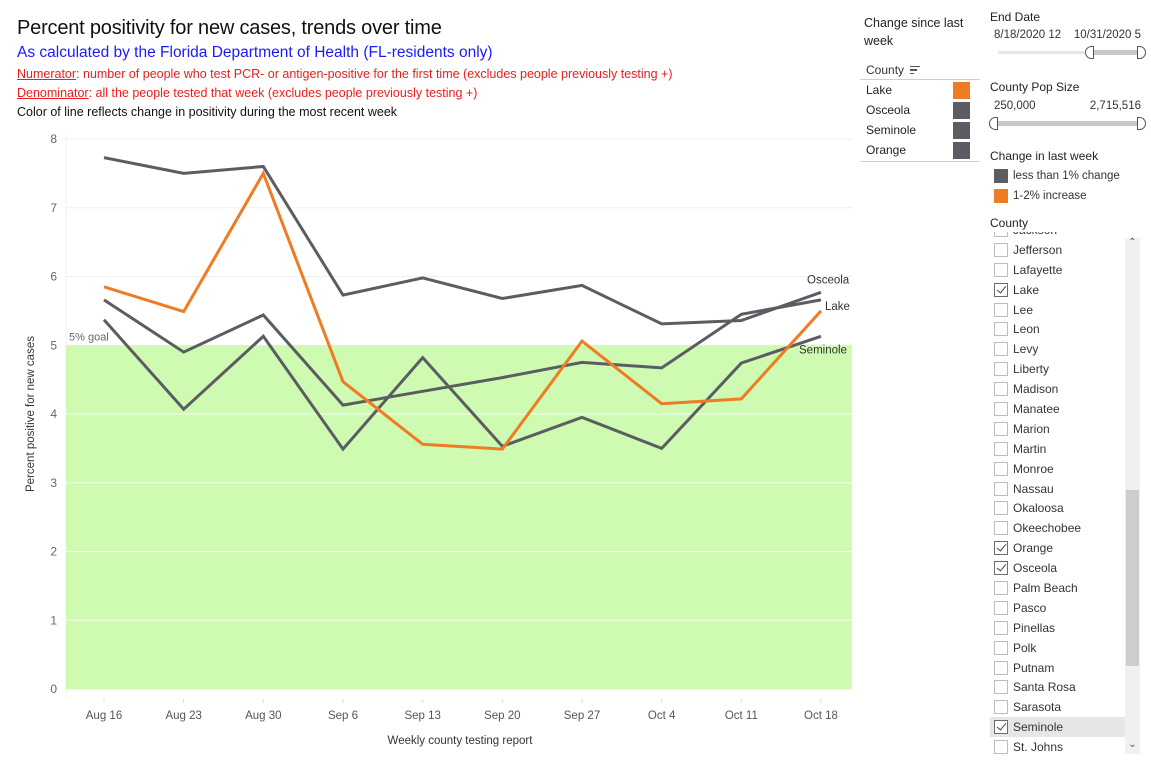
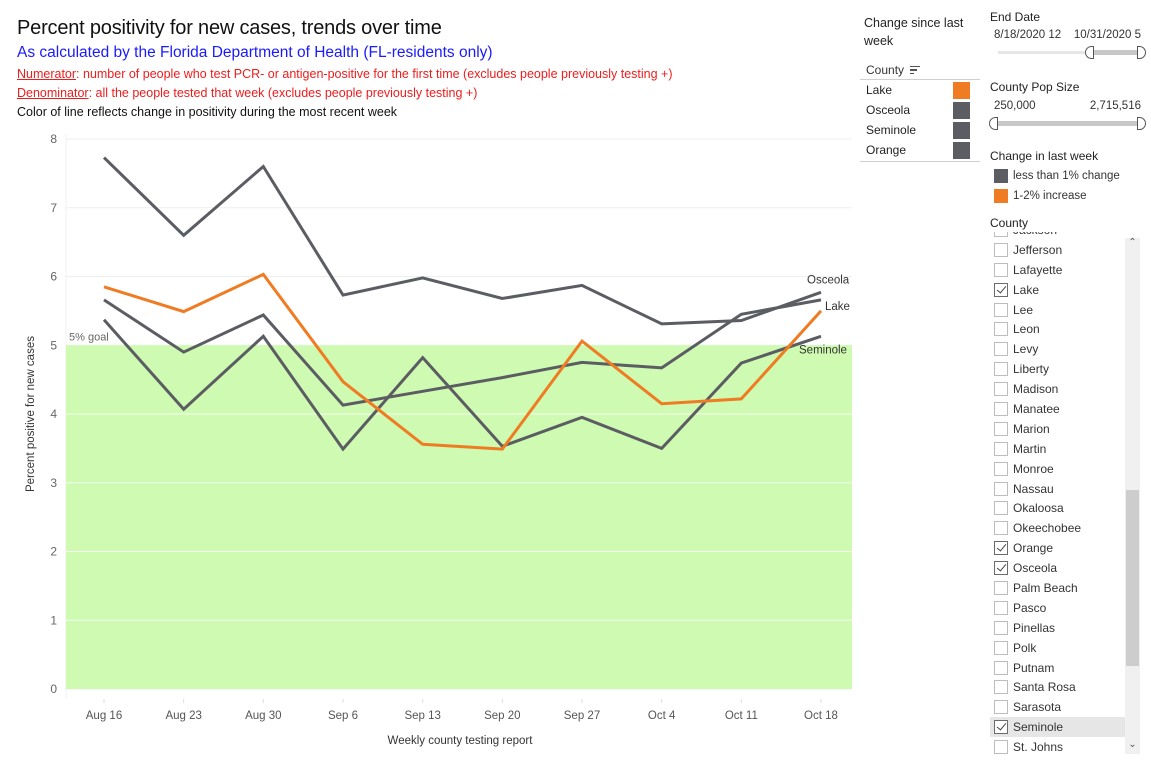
Osceola/Aug 23: 7.5 -> 6.6
Lake/Aug 30: 7.5 -> 6.0
